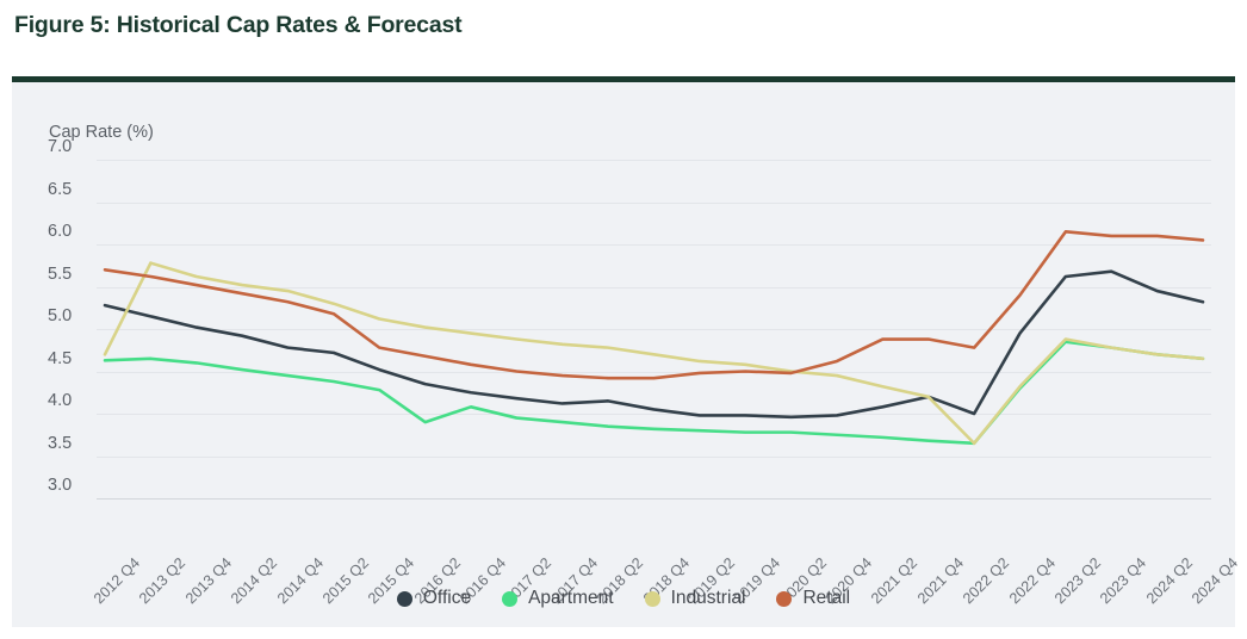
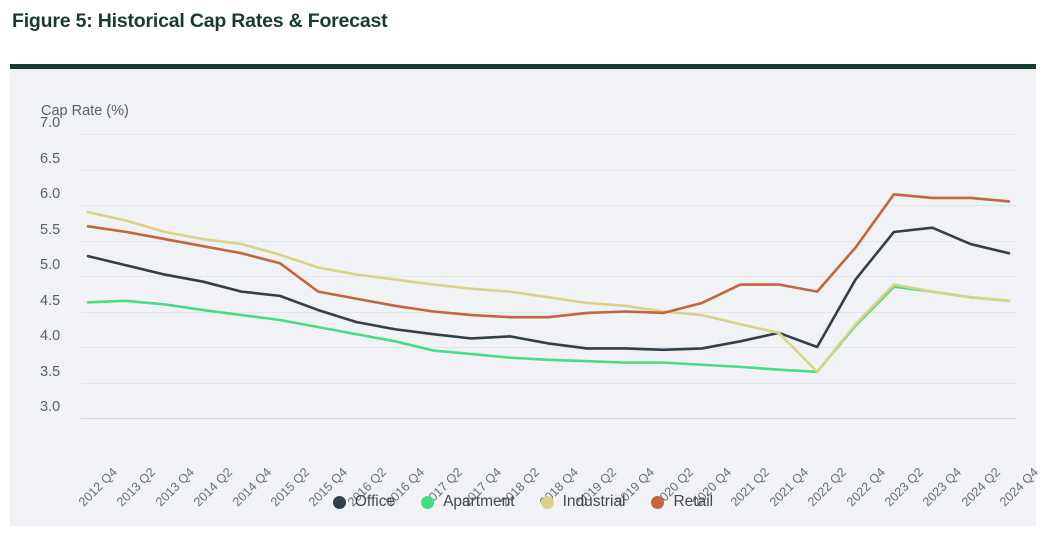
Industrial/2012 Q4: 4.7 -> 5.9
Apartment/2016 Q2: 3.9 -> 4.2
